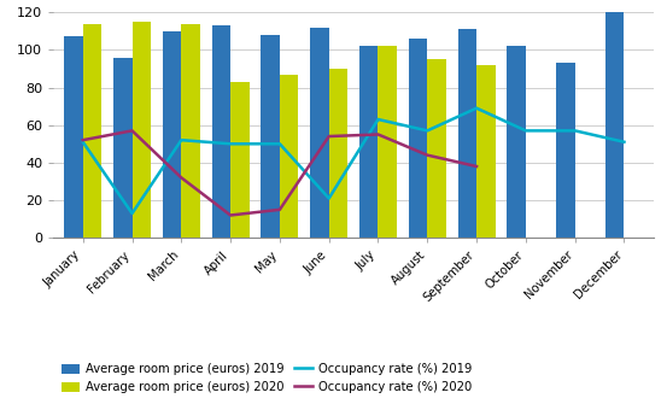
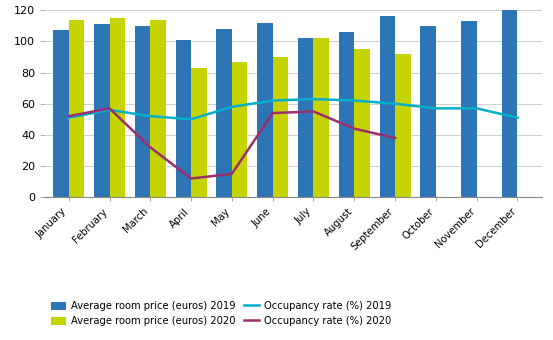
Average room price (euros) 2019/February: 96 -> 111
Occupancy rate (%) 2019/February: 13 -> 56
Average room price (euros) 2019/April: 113 -> 101
Occupancy rate (%) 2019/May: 50 -> 58
Occupancy rate (%) 2019/June: 21 -> 62
Occupancy rate (%) 2019/August: 57 -> 62
Average room price (euros) 2019/September: 111 -> 116
Occupancy rate (%) 2019/September: 69 -> 60
Average room price (euros) 2019/October: 102 -> 110
Average room price (euros) 2019/November: 93 -> 113
